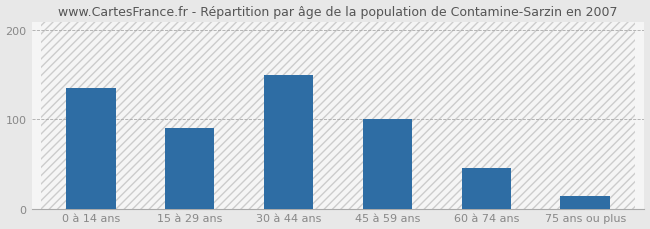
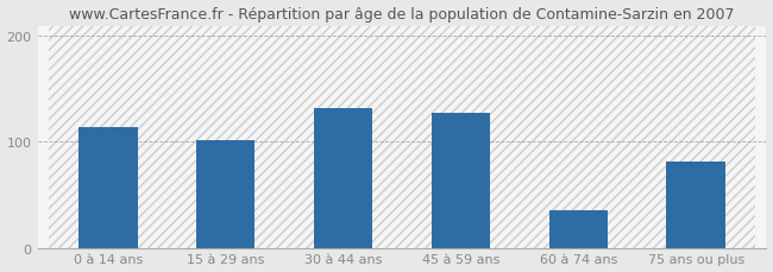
0 à 14 ans: 135 -> 114
15 à 29 ans: 90 -> 102
30 à 44 ans: 150 -> 132
45 à 59 ans: 101 -> 128
60 à 74 ans: 46 -> 36
75 ans ou plus: 14 -> 82
